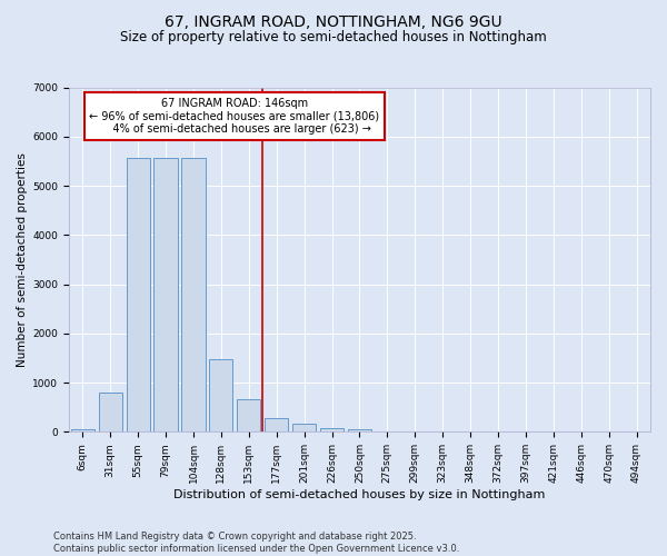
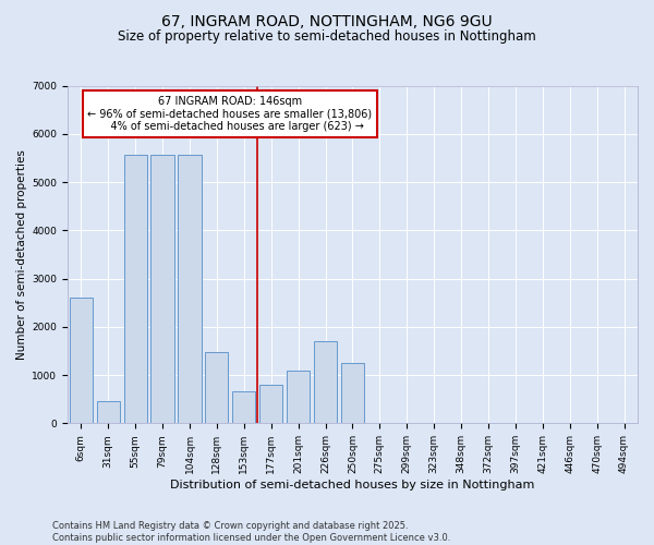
6sqm: 50 -> 2600
31sqm: 790 -> 450
177sqm: 270 -> 800
201sqm: 160 -> 1100
226sqm: 80 -> 1700
250sqm: 50 -> 1250
